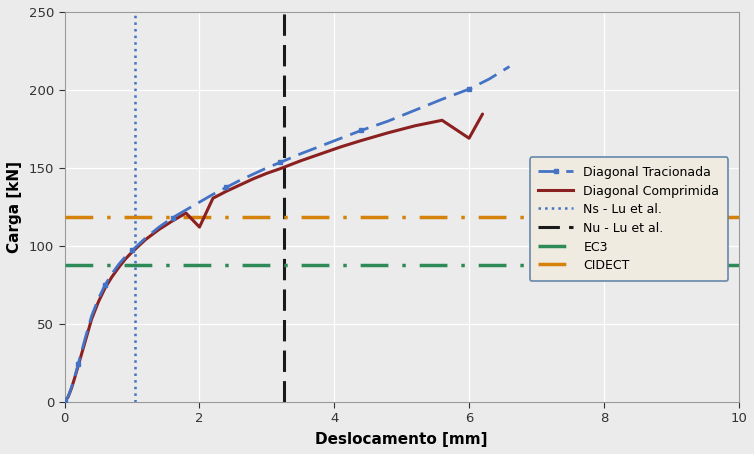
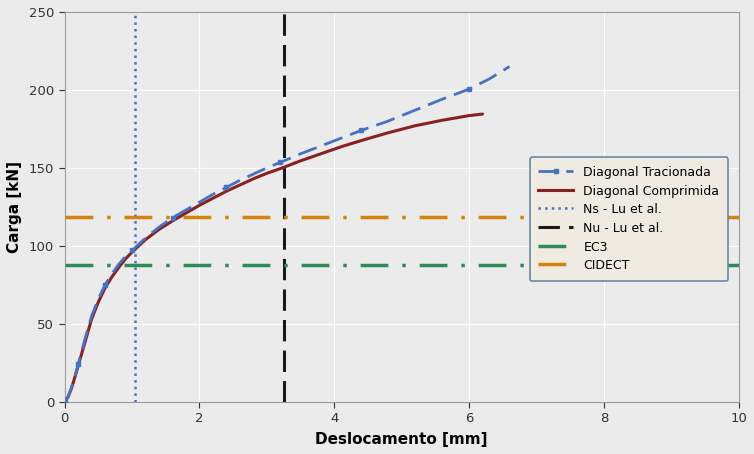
Diagonal Comprimida/2: 112 -> 126
Diagonal Comprimida/6: 169 -> 184
